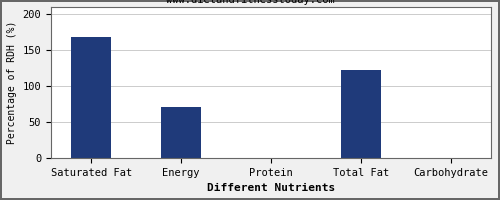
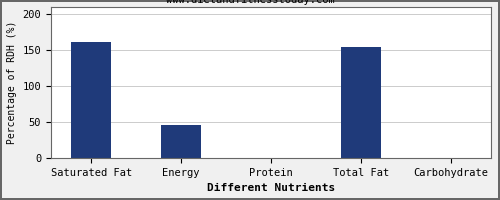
Saturated Fat: 168 -> 161
Energy: 70 -> 45
Total Fat: 122 -> 154
